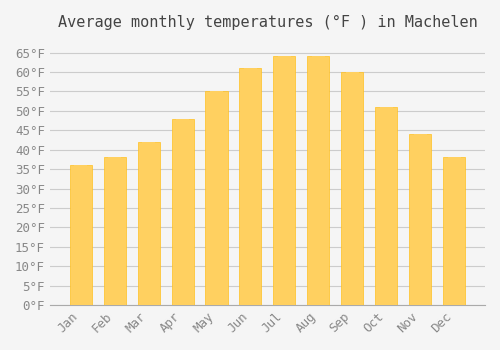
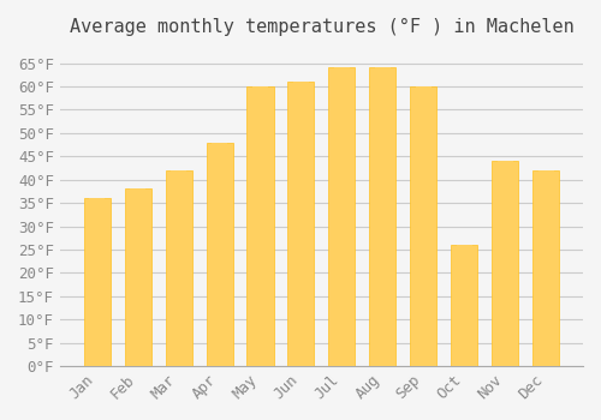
May: 55°F -> 60°F
Oct: 51°F -> 26°F
Dec: 38°F -> 42°F
